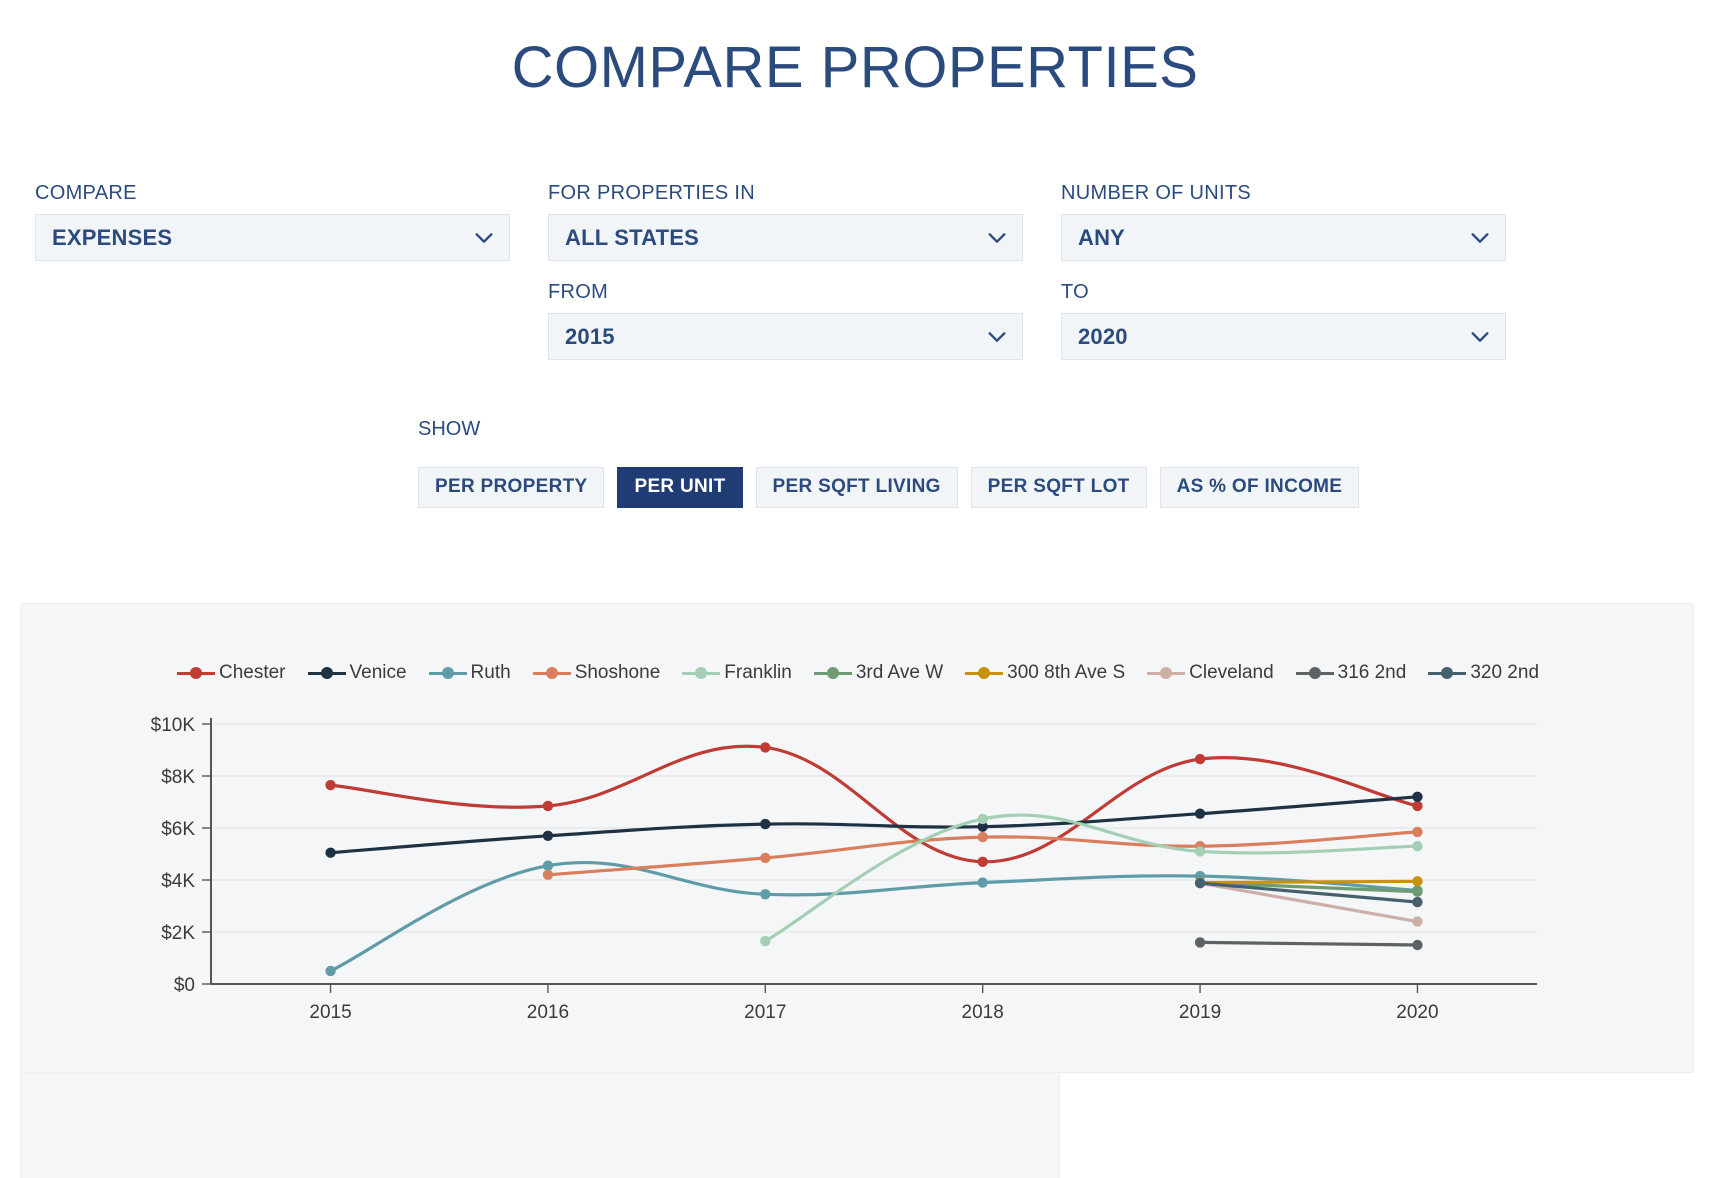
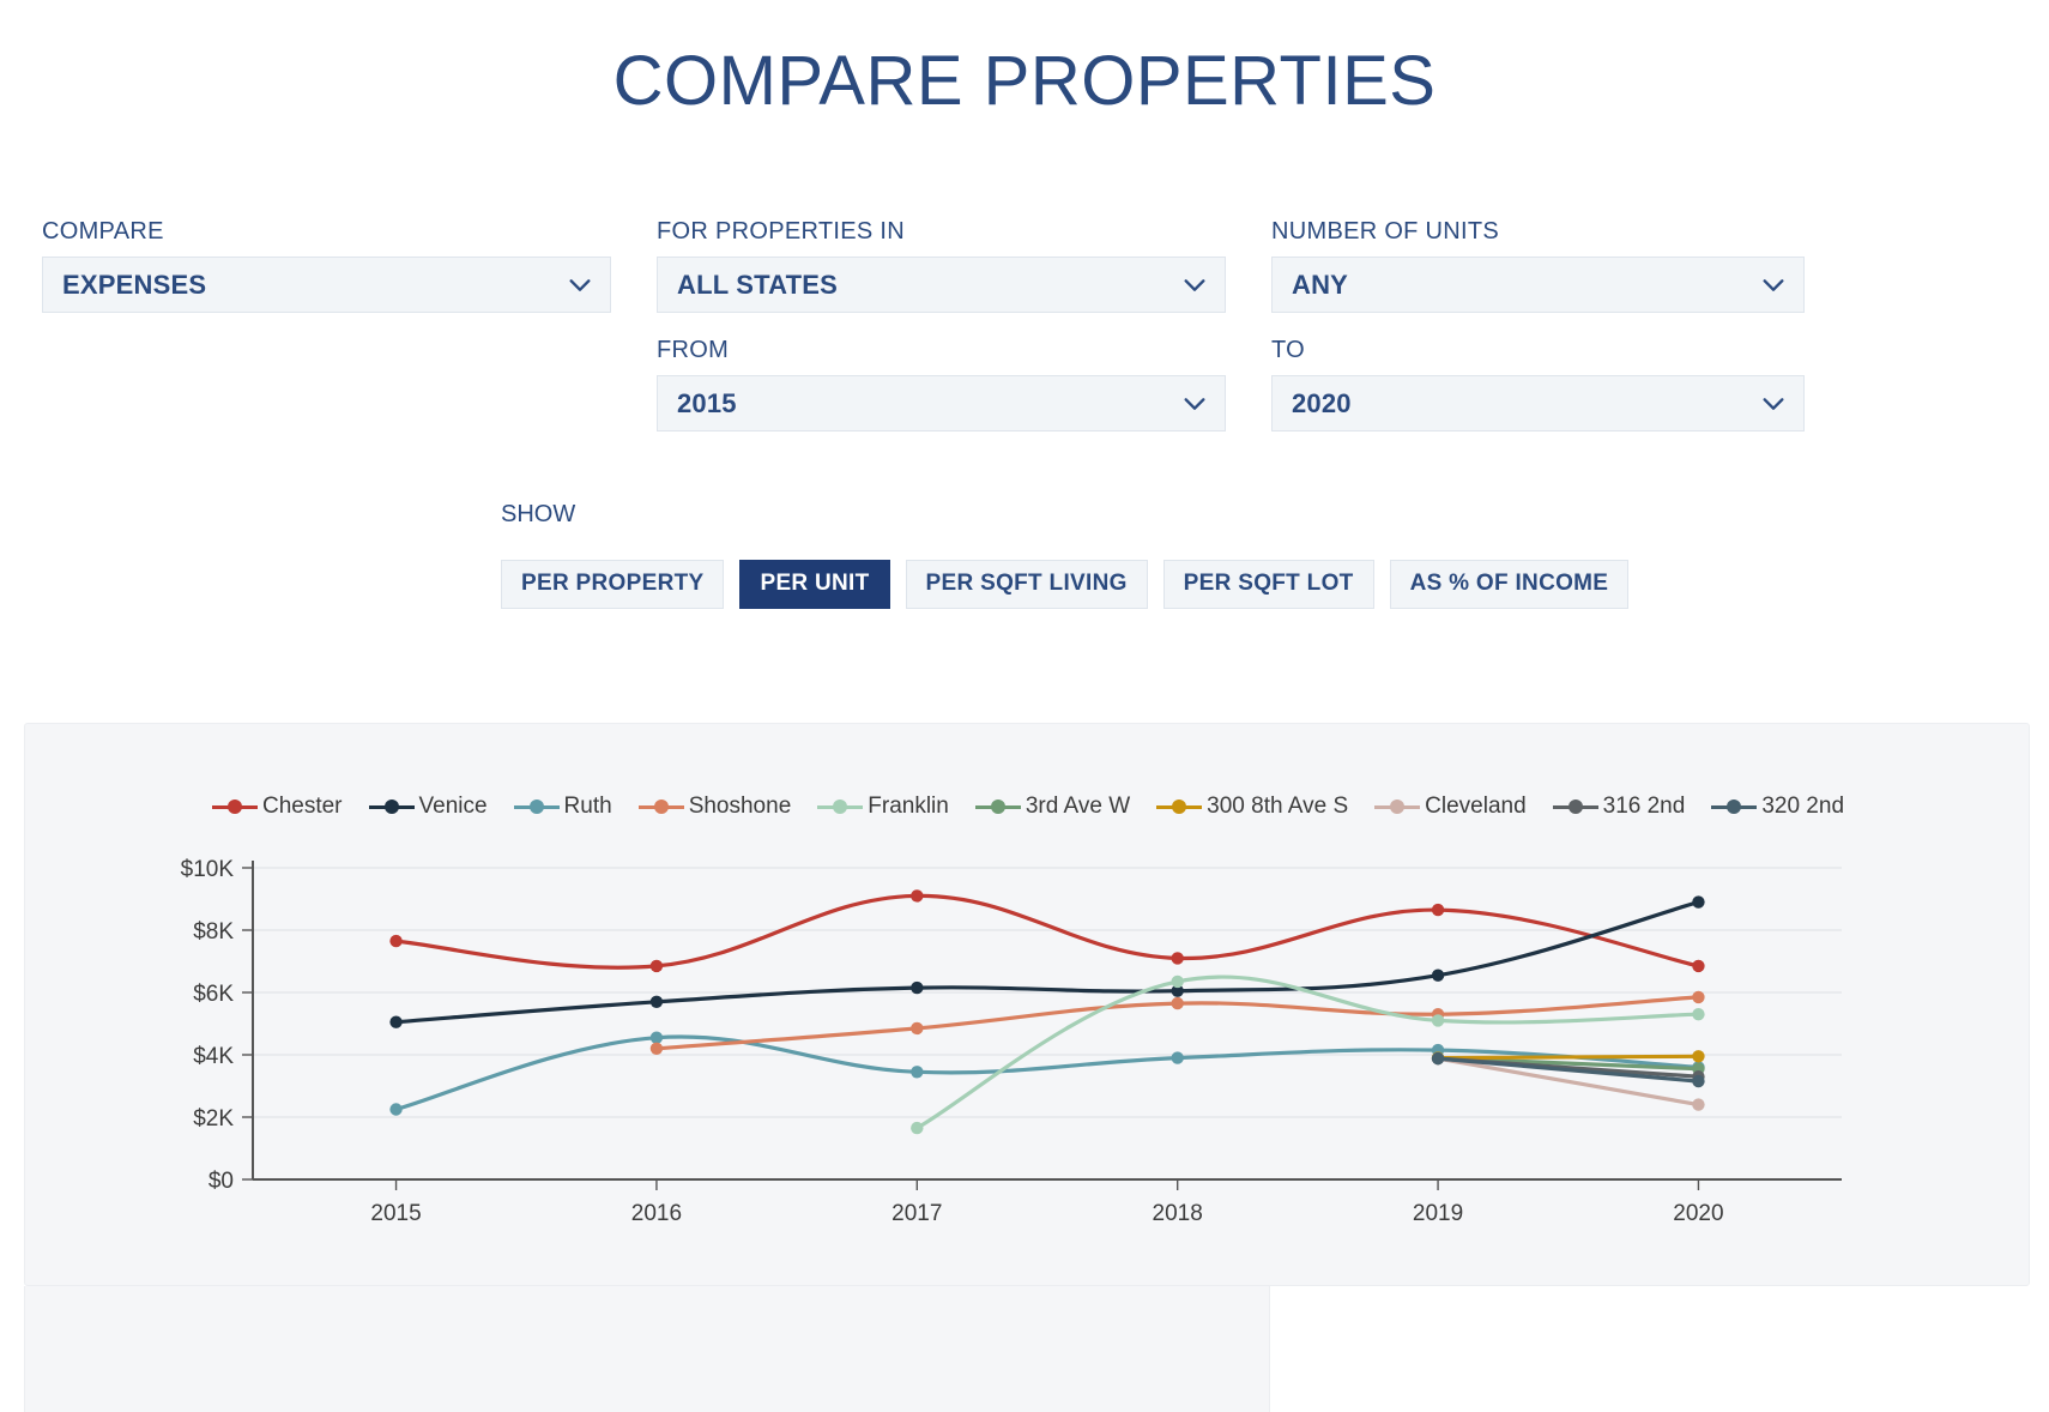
Ruth/2015: $0.5K -> $2.2K
Chester/2018: $4.7K -> $7.1K
316 2nd/2019: $1.6K -> $3.9K
Venice/2020: $7.2K -> $8.9K
316 2nd/2020: $1.5K -> $3.3K
